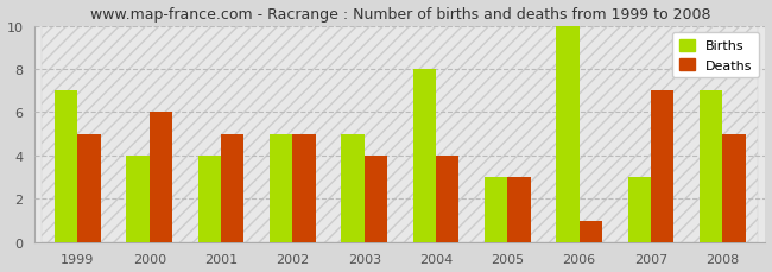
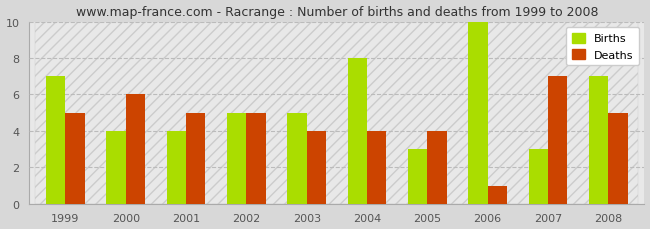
Deaths/2005: 3 -> 4
